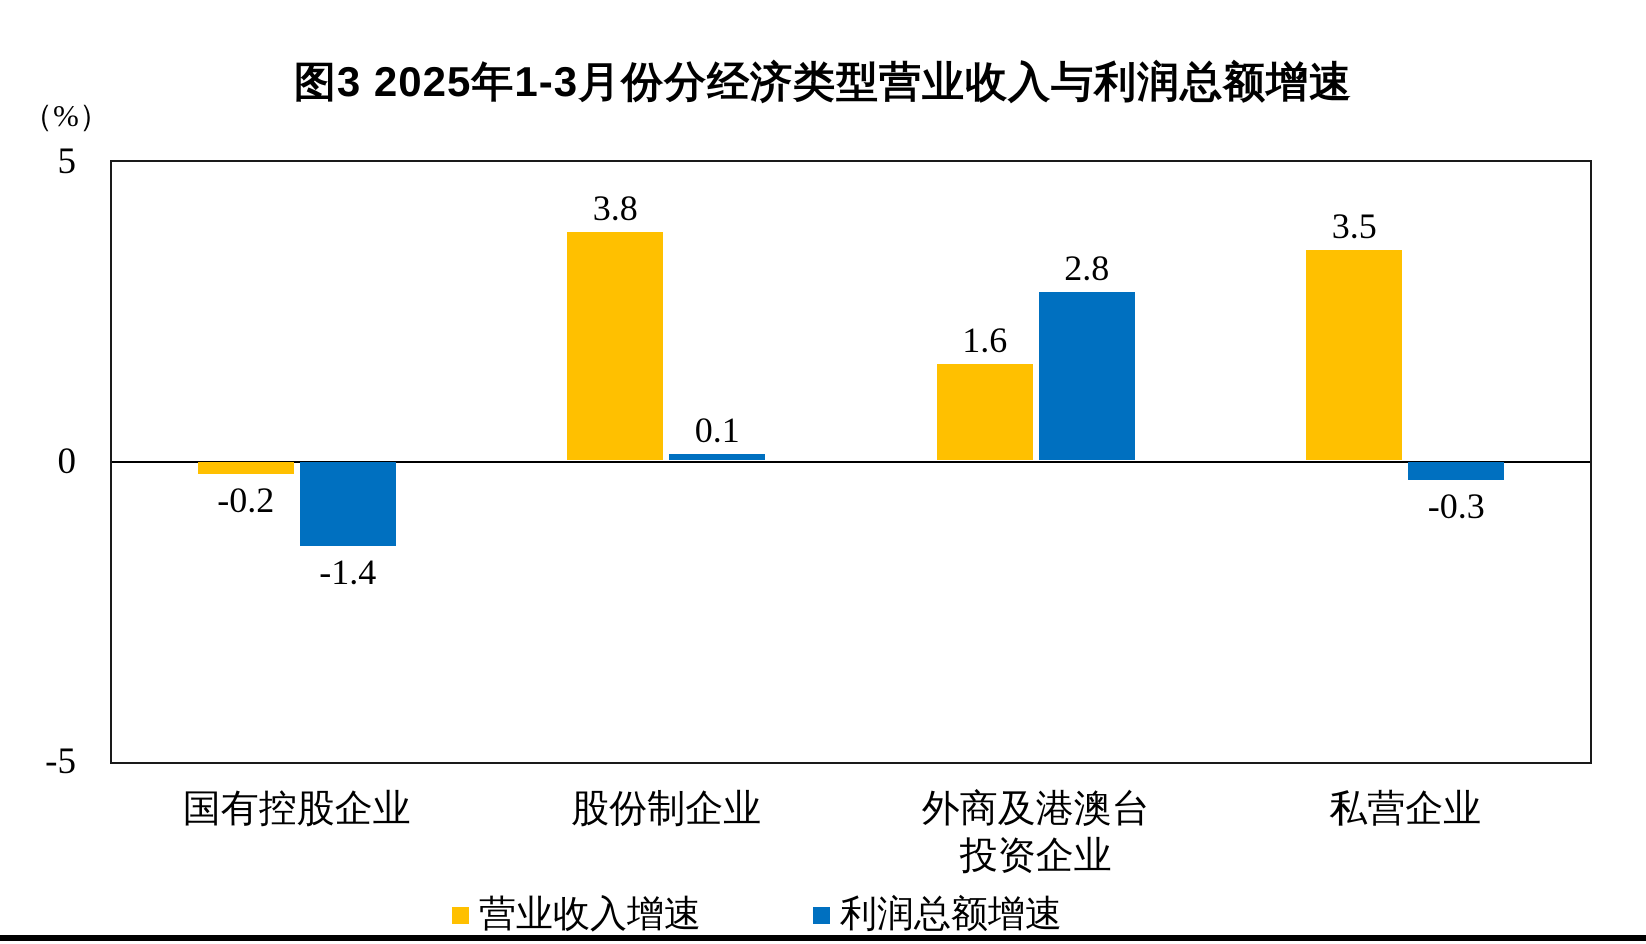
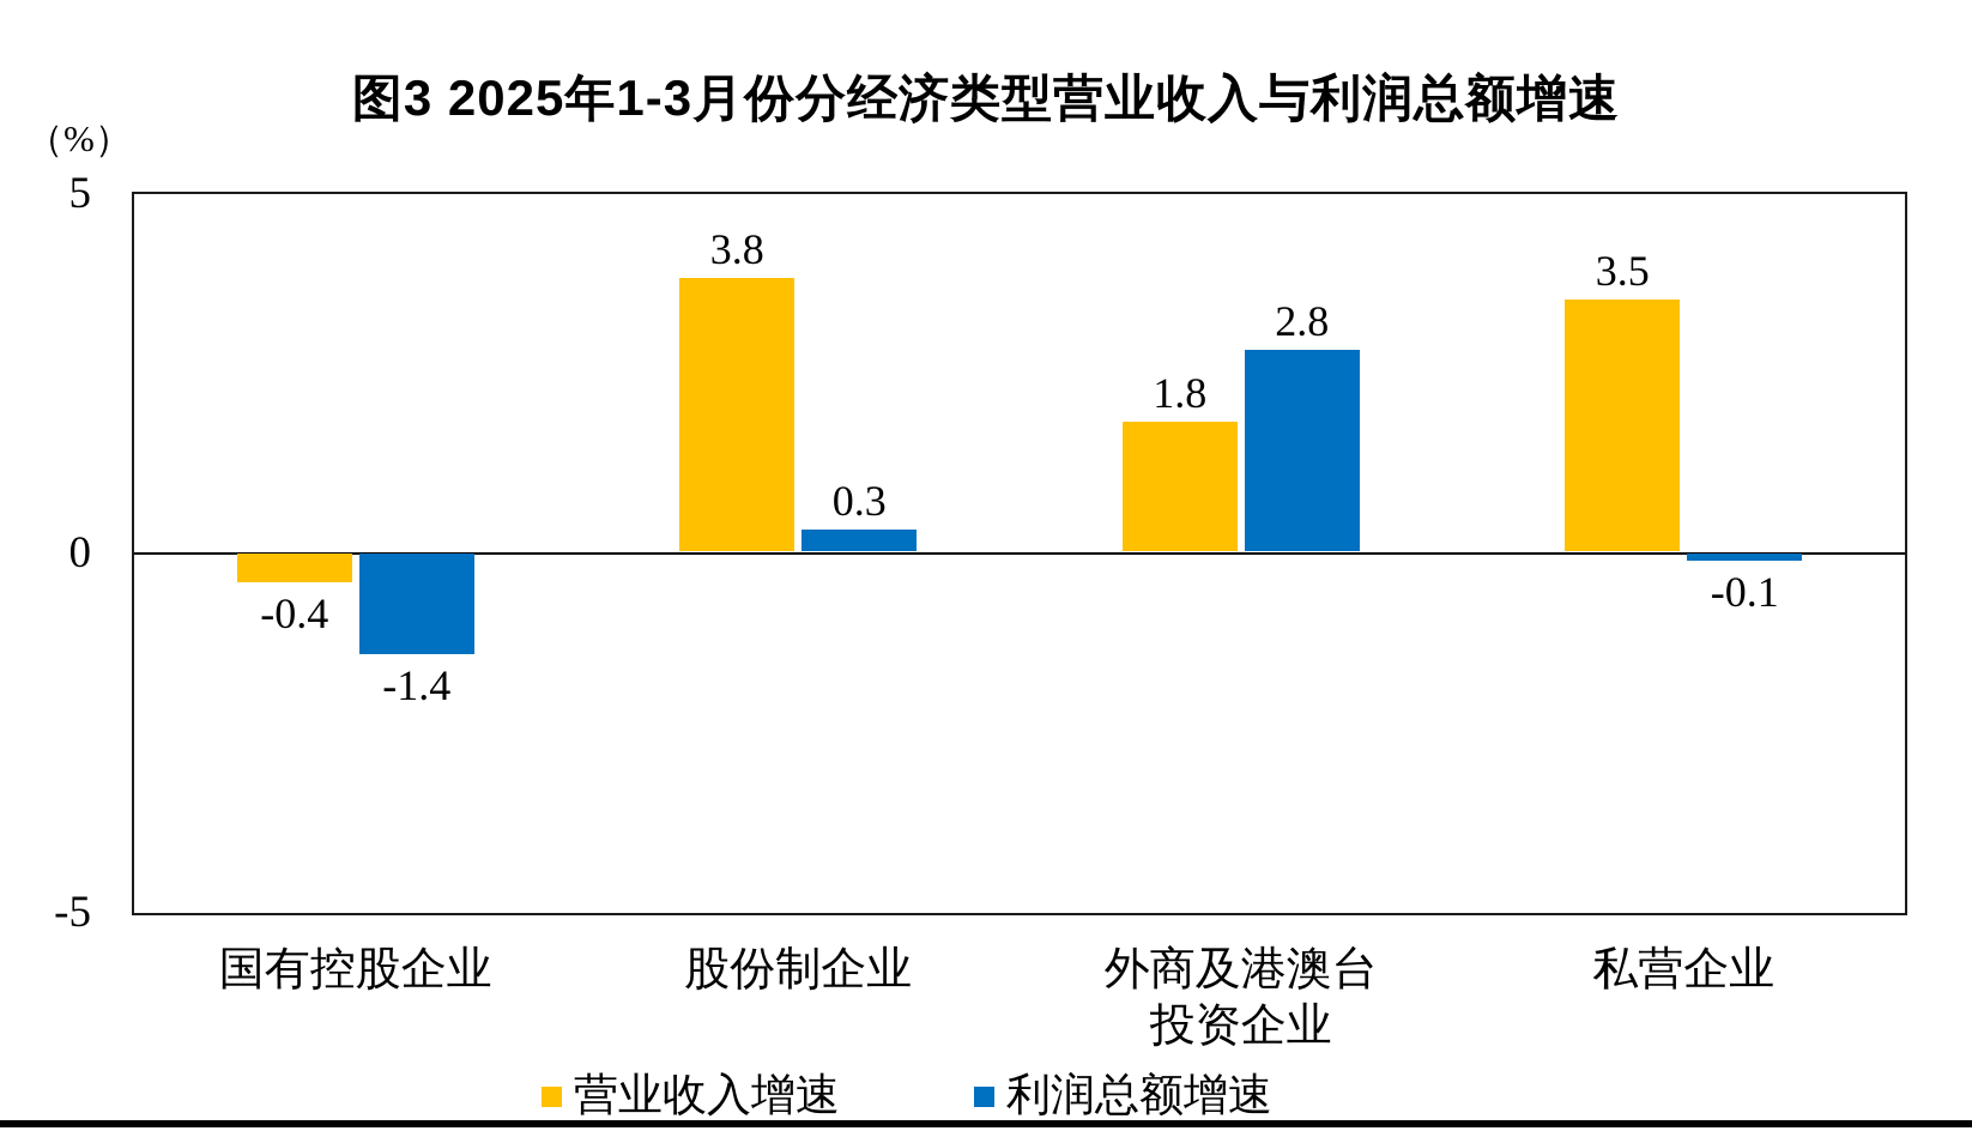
营业收入增速/国有控股企业: -0.2 -> -0.4
利润总额增速/股份制企业: 0.1 -> 0.3
营业收入增速/外商及港澳台 投资企业: 1.6 -> 1.8
利润总额增速/私营企业: -0.3 -> -0.1
